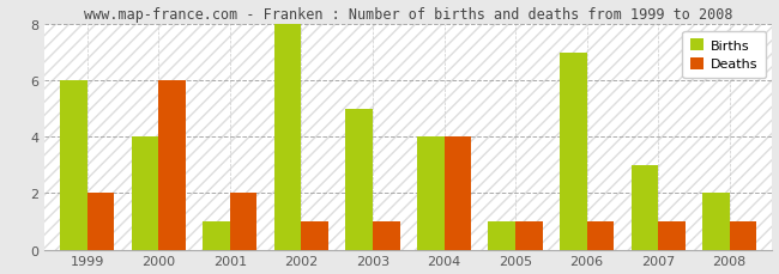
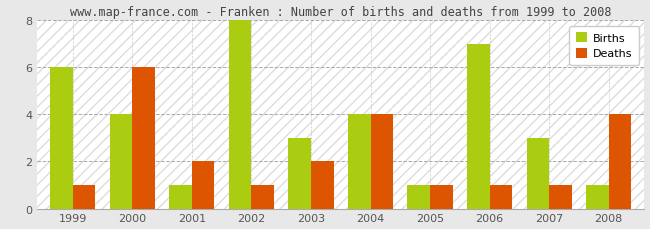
Deaths/1999: 2 -> 1
Births/2003: 5 -> 3
Deaths/2003: 1 -> 2
Births/2008: 2 -> 1
Deaths/2008: 1 -> 4
